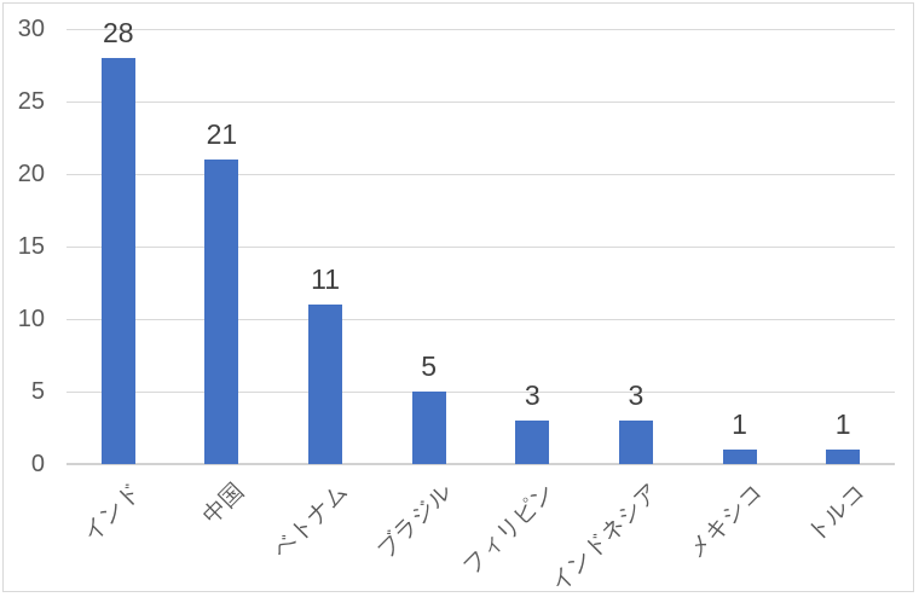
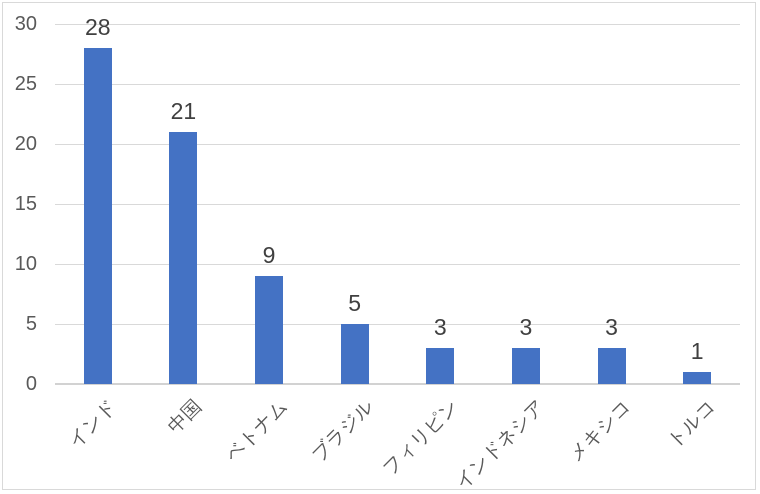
ベトナム: 11 -> 9
メキシコ: 1 -> 3
